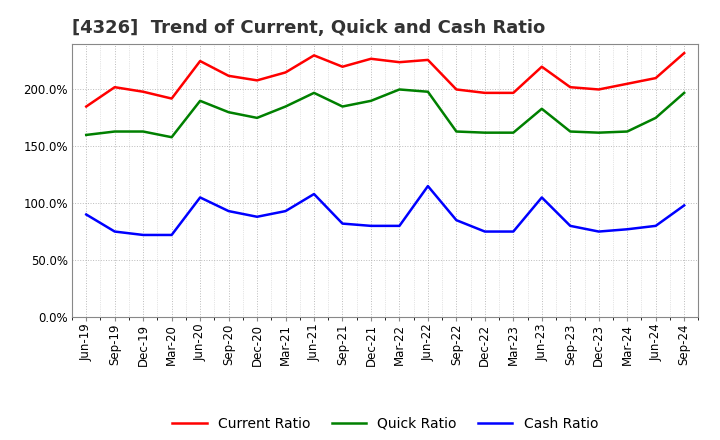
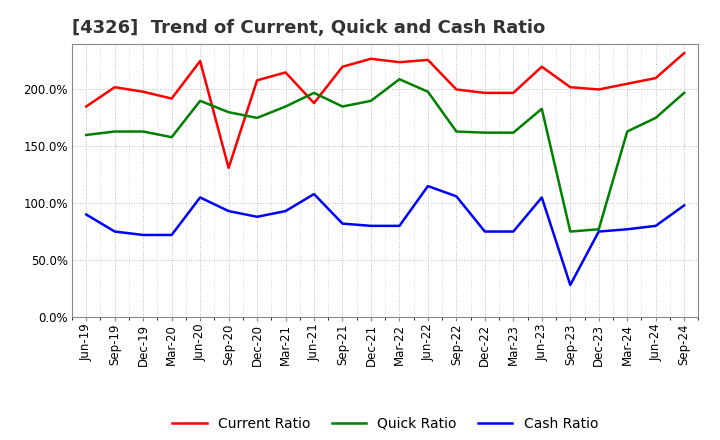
Current Ratio/Sep-20: 212% -> 131%
Current Ratio/Jun-21: 230% -> 188%
Quick Ratio/Mar-22: 200% -> 209%
Cash Ratio/Sep-22: 85% -> 106%
Quick Ratio/Sep-23: 163% -> 75%
Cash Ratio/Sep-23: 80% -> 28%
Quick Ratio/Dec-23: 162% -> 77%
